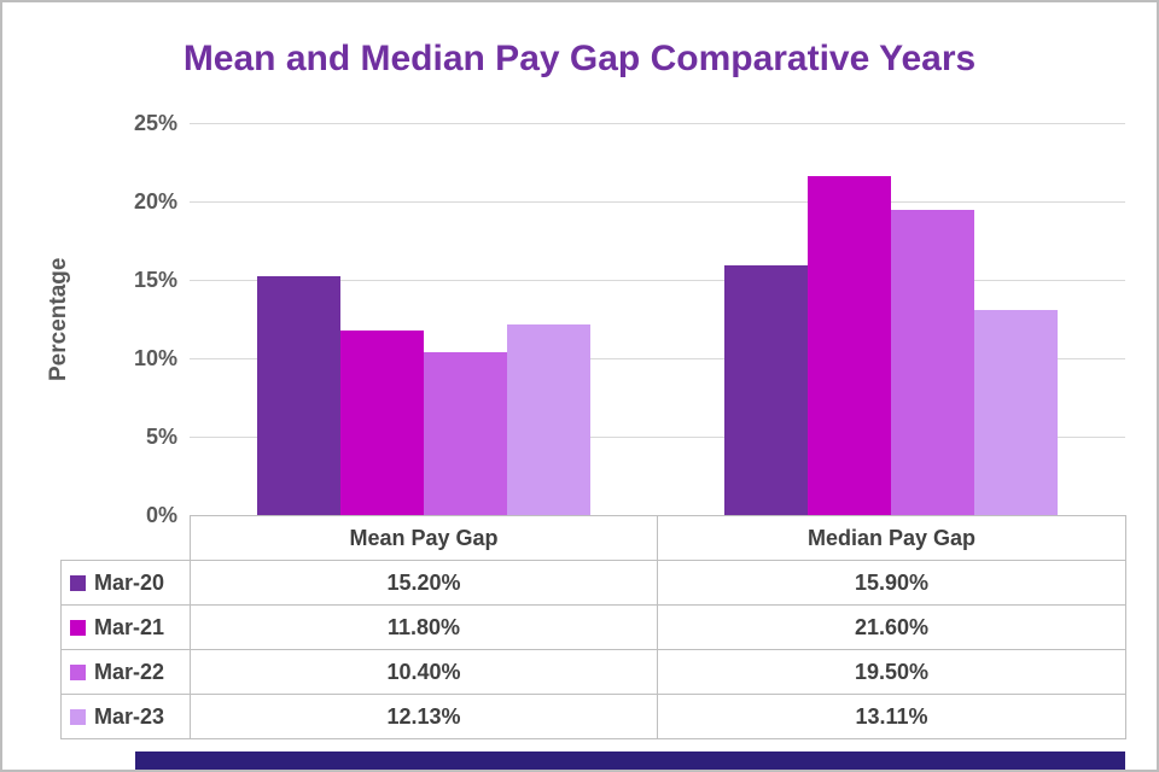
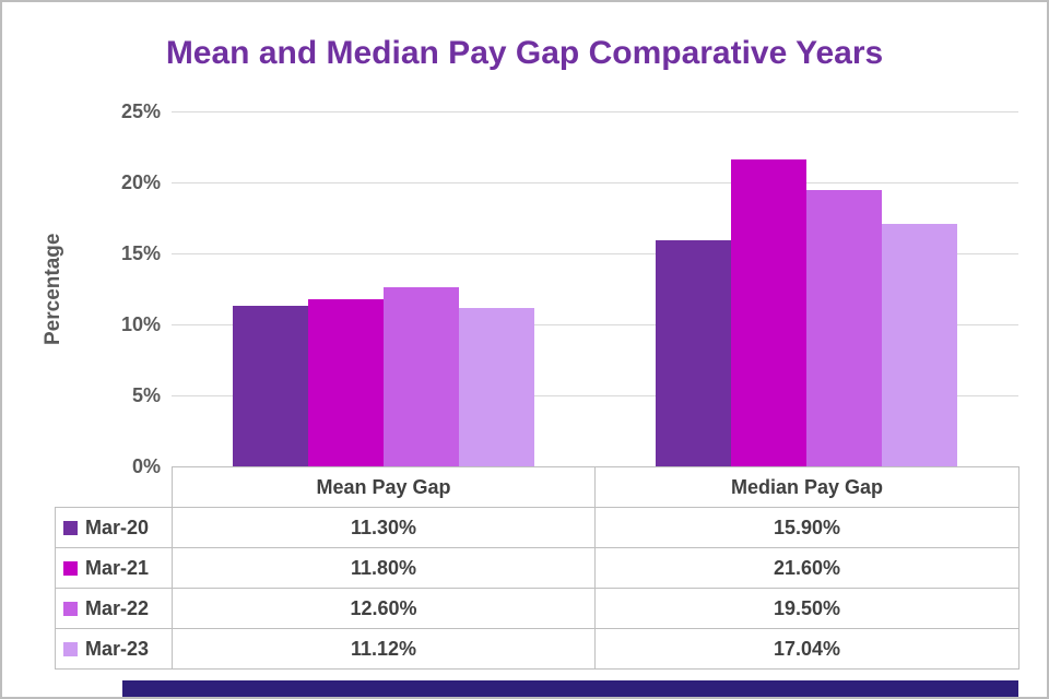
Mar-20/Mean Pay Gap: 15.20% -> 11.30%
Mar-22/Mean Pay Gap: 10.40% -> 12.60%
Mar-23/Mean Pay Gap: 12.13% -> 11.12%
Mar-23/Median Pay Gap: 13.11% -> 17.04%
